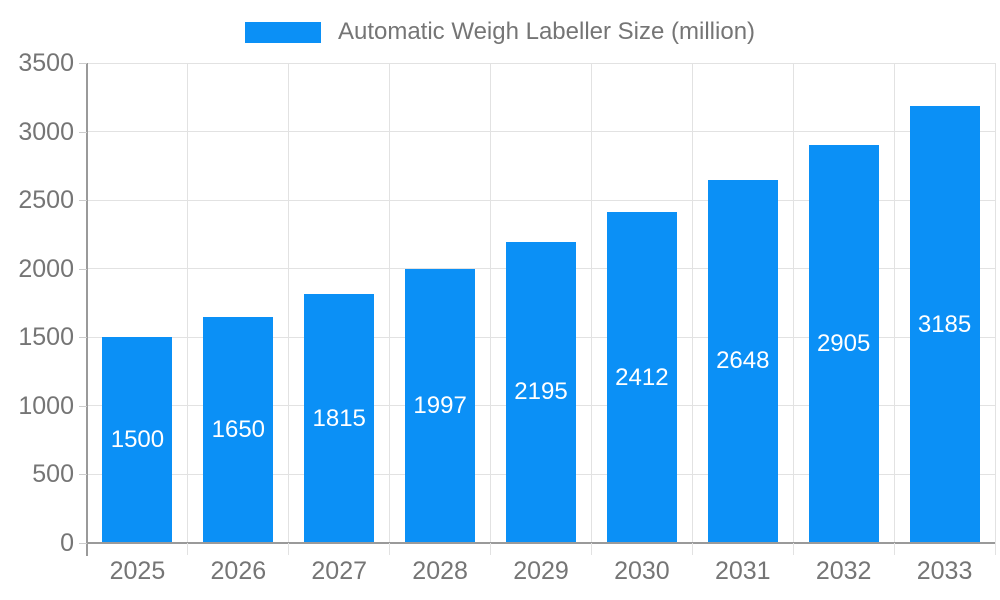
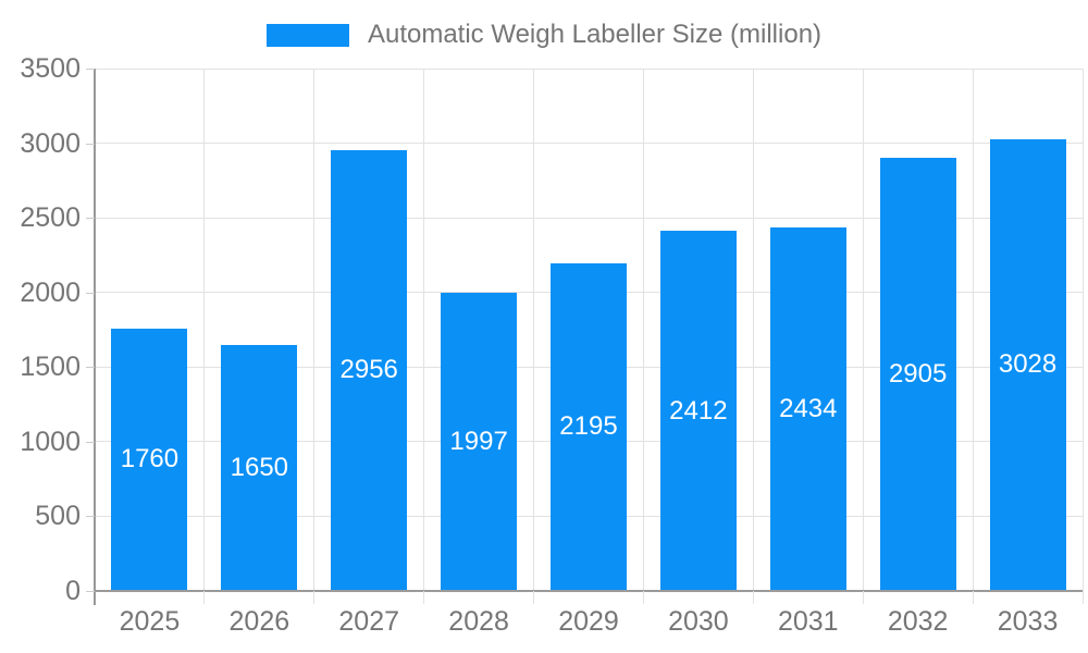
2025: 1500 -> 1760
2027: 1815 -> 2956
2031: 2648 -> 2434
2033: 3185 -> 3028
